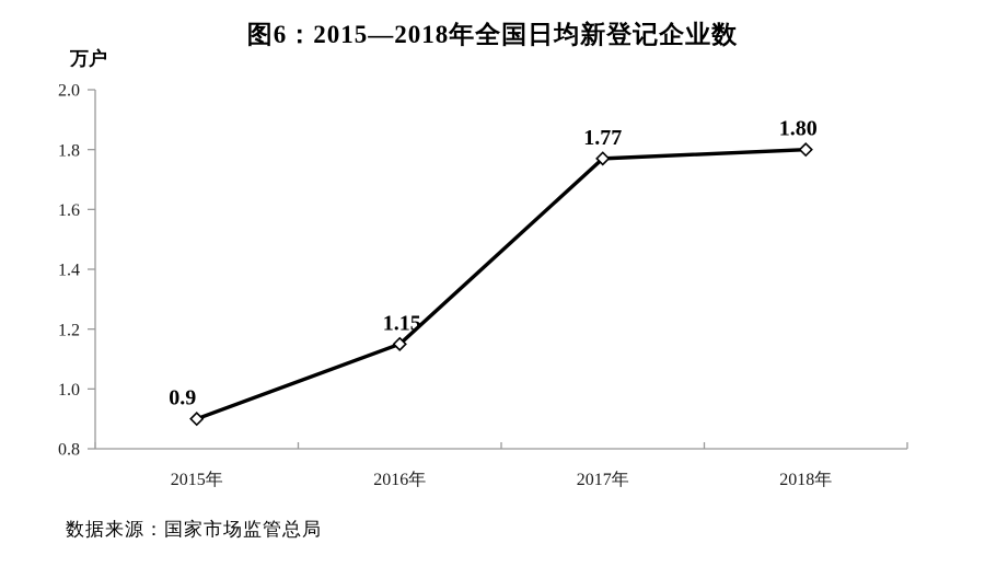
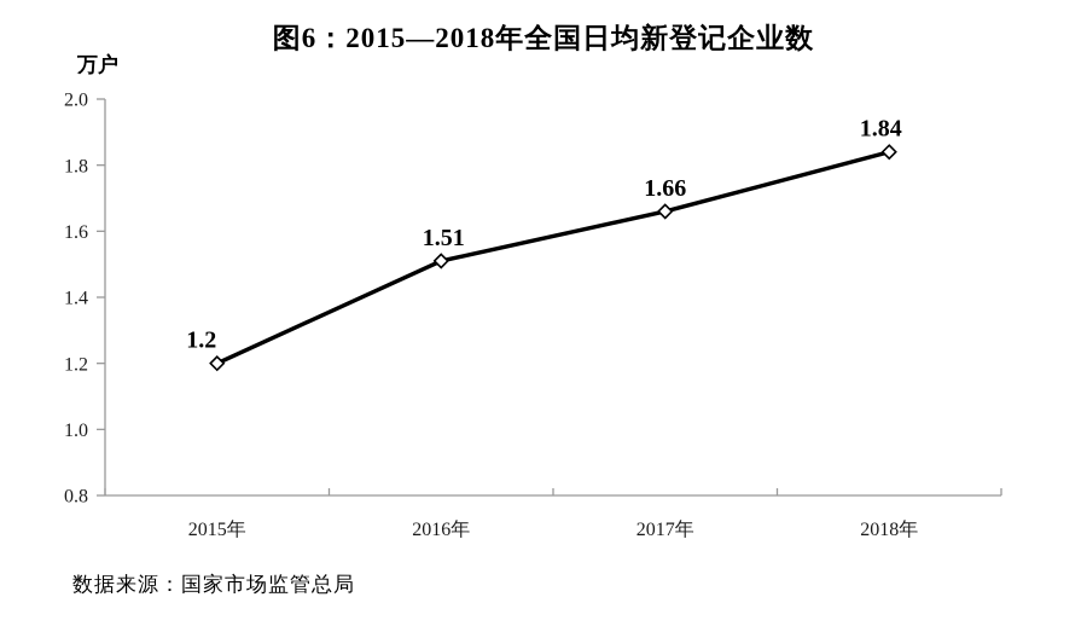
2015年: 0.9 -> 1.2
2016年: 1.15 -> 1.51
2017年: 1.77 -> 1.66
2018年: 1.80 -> 1.84
